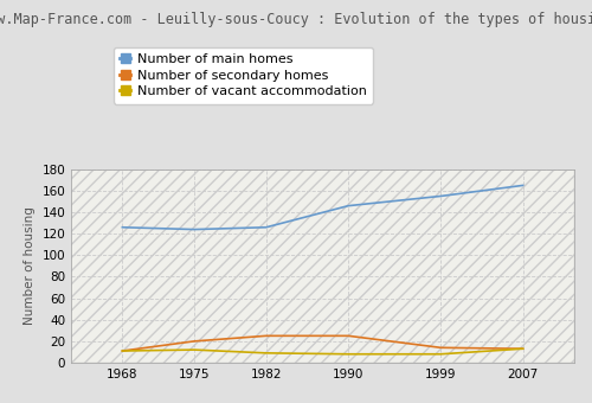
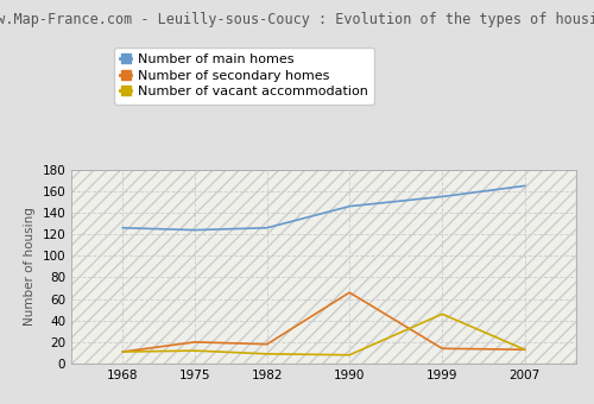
Number of secondary homes/1982: 25 -> 18
Number of secondary homes/1990: 25 -> 66
Number of vacant accommodation/1999: 8 -> 46
